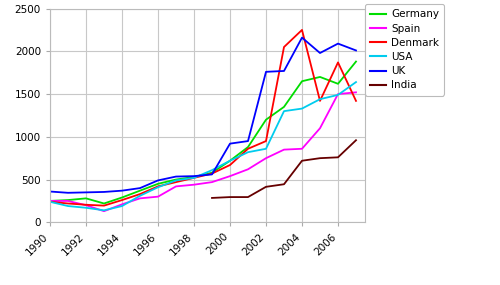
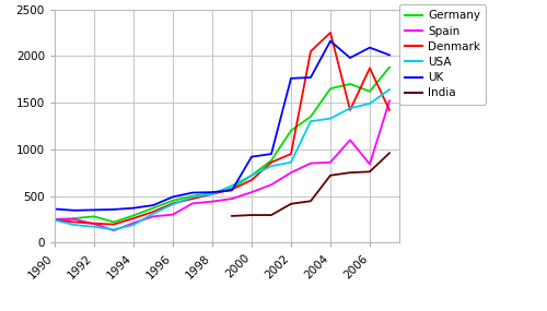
Spain/2006: 1500 -> 840
